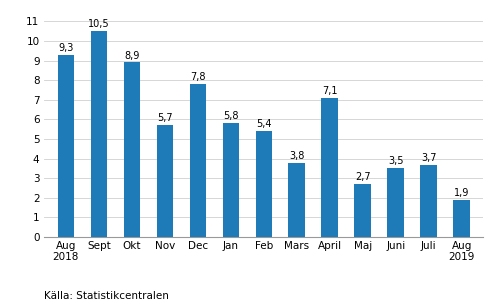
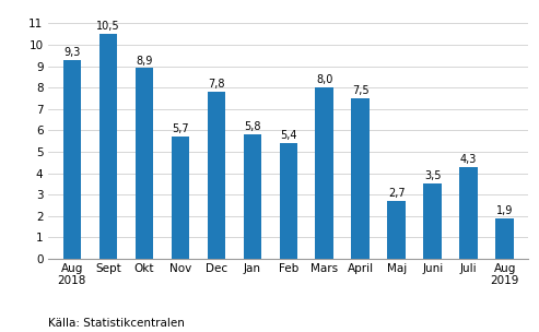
Mars: 3,8 -> 8,0
April: 7,1 -> 7,5
Juli: 3,7 -> 4,3
